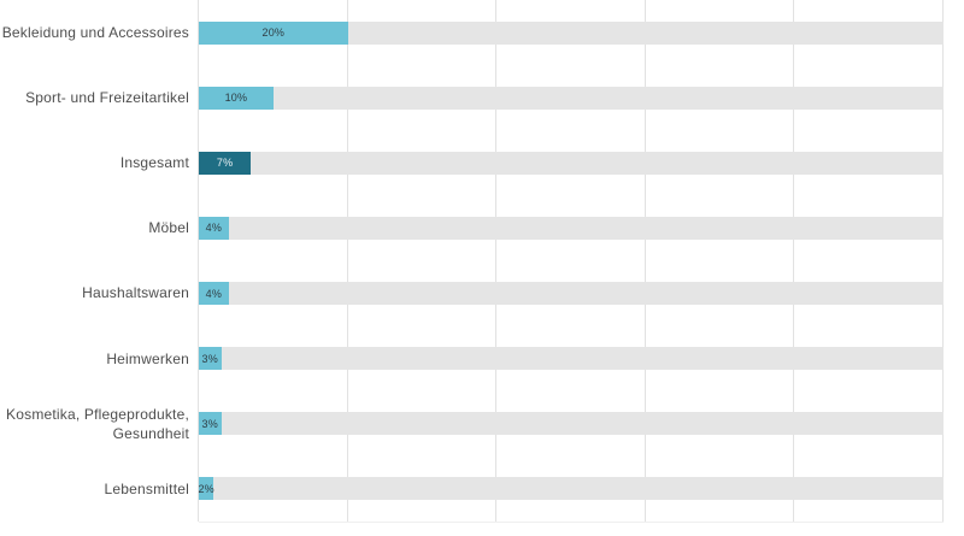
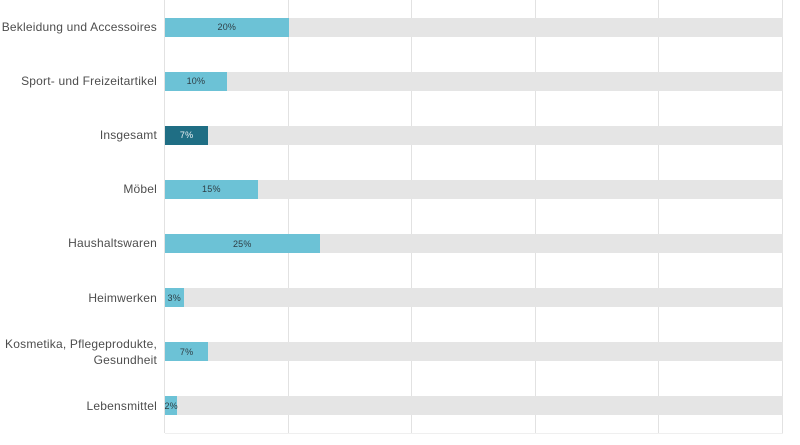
Möbel: 4% -> 15%
Haushaltswaren: 4% -> 25%
Kosmetika, Pflegeprodukte, Gesundheit: 3% -> 7%
